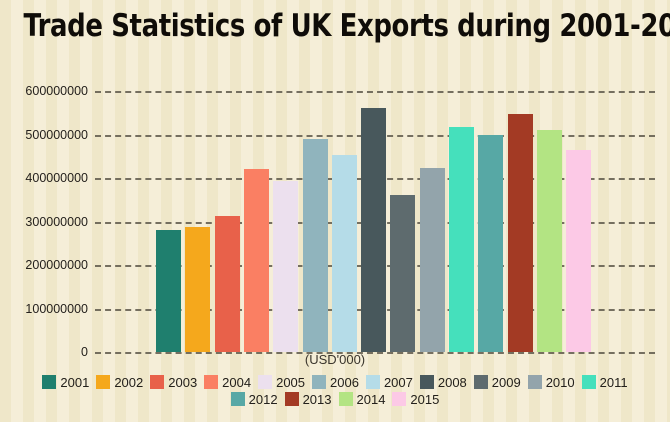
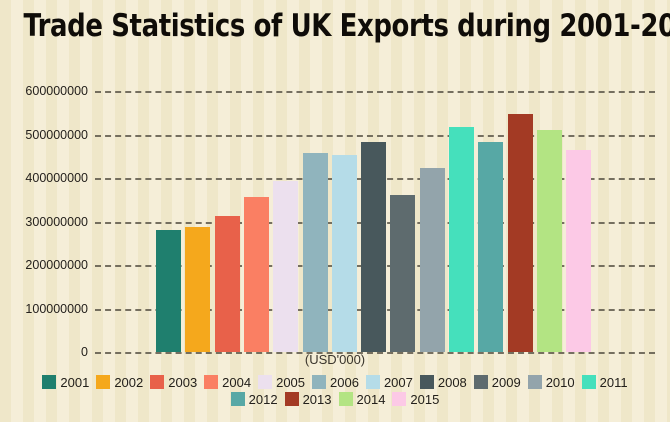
2004: 420000000 -> 360000000
2006: 490000000 -> 460000000
2008: 560000000 -> 480000000
2012: 500000000 -> 480000000
